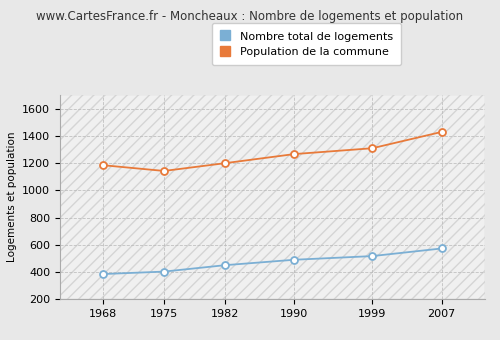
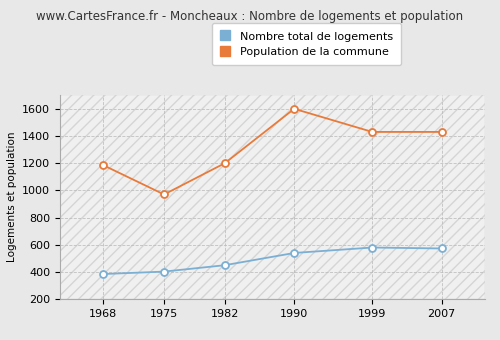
Population de la commune/1975: 1140 -> 970
Nombre total de logements/1990: 490 -> 540
Population de la commune/1990: 1270 -> 1600
Nombre total de logements/1999: 520 -> 580
Population de la commune/1999: 1310 -> 1430
